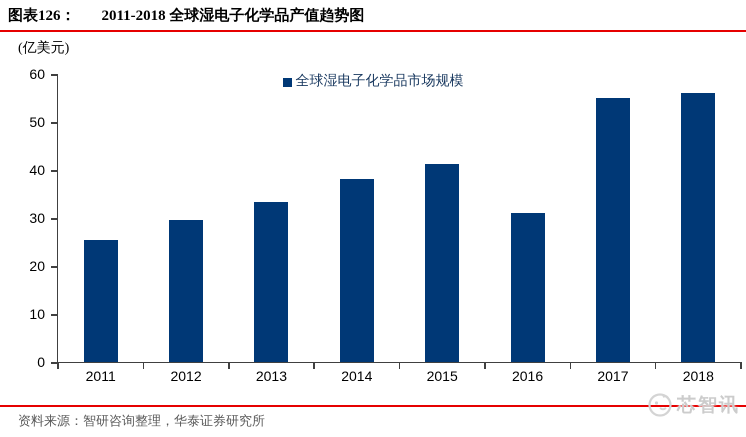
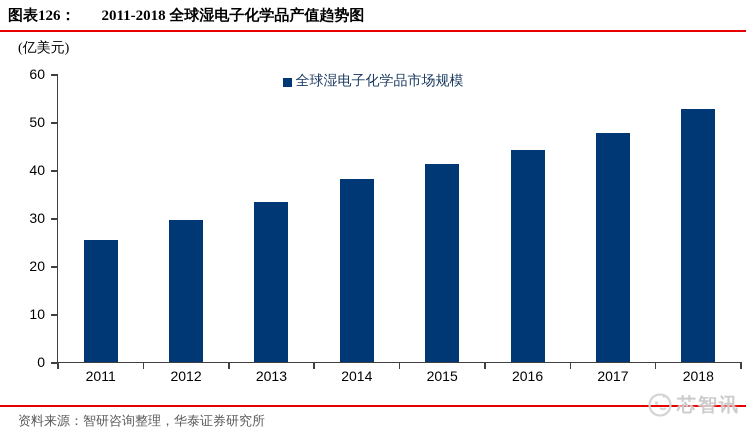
2016: 31 -> 44
2017: 55 -> 48
2018: 56 -> 53
